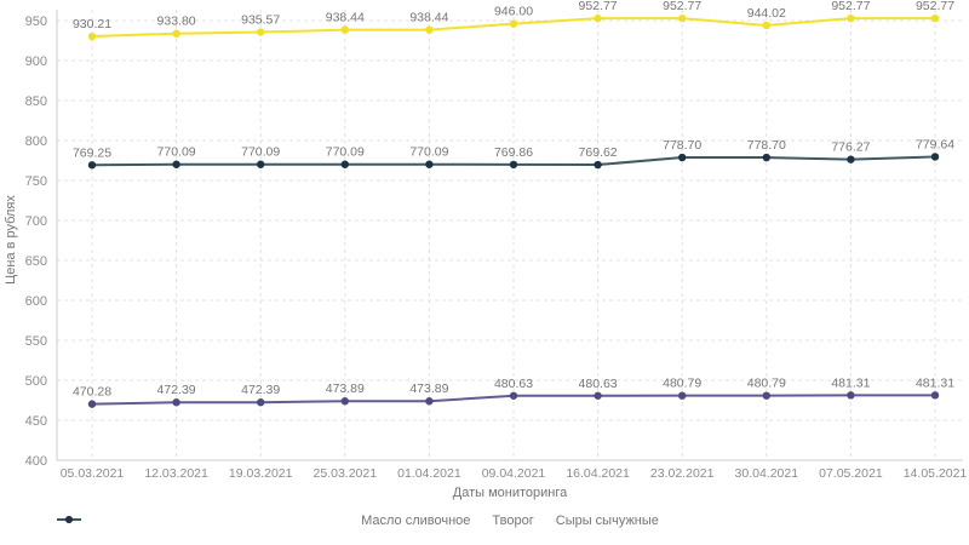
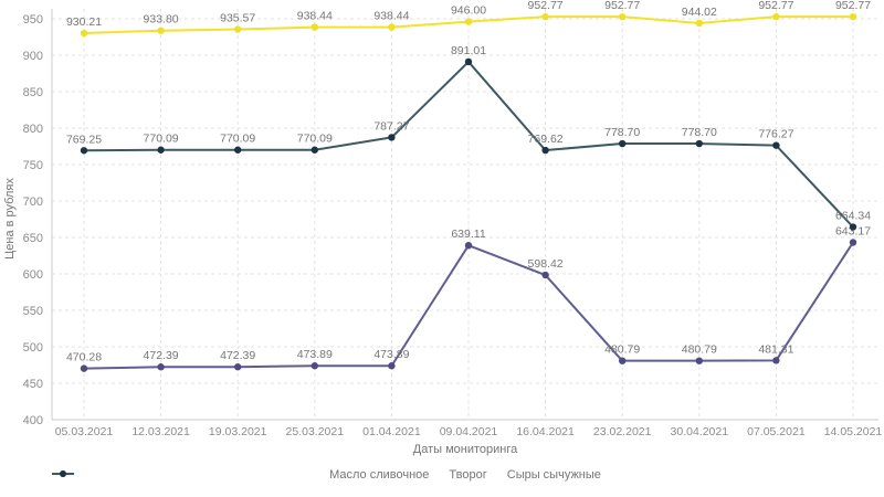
Сыры сычужные/01.04.2021: 770.09 -> 787.27
Творог/09.04.2021: 480.63 -> 639.11
Сыры сычужные/09.04.2021: 769.86 -> 891.01
Творог/16.04.2021: 480.63 -> 598.42
Творог/14.05.2021: 481.31 -> 643.17
Сыры сычужные/14.05.2021: 779.64 -> 664.34
